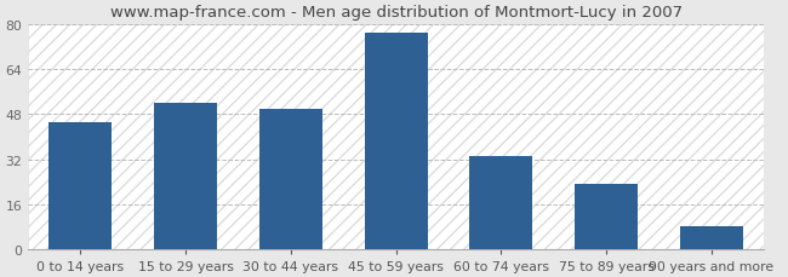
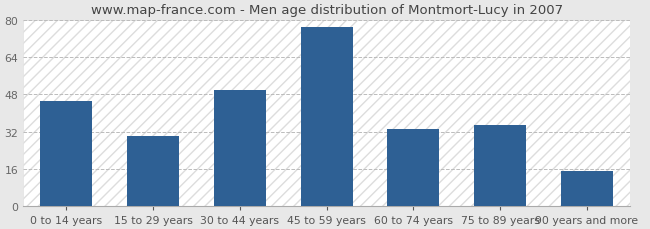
15 to 29 years: 52 -> 30
75 to 89 years: 23 -> 35
90 years and more: 8 -> 15
